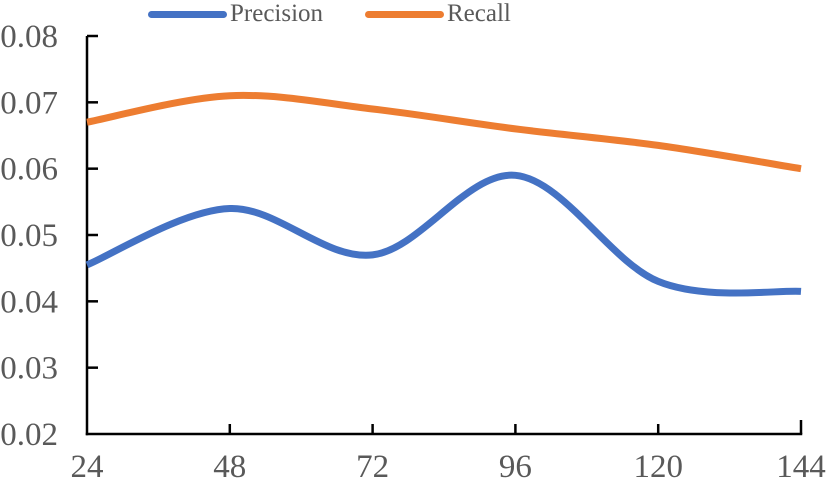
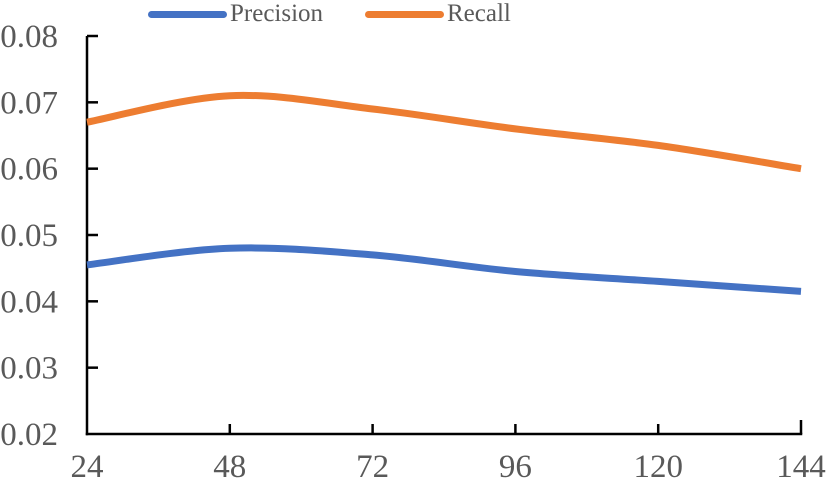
Precision/48: 0.054 -> 0.048
Precision/96: 0.059 -> 0.044
